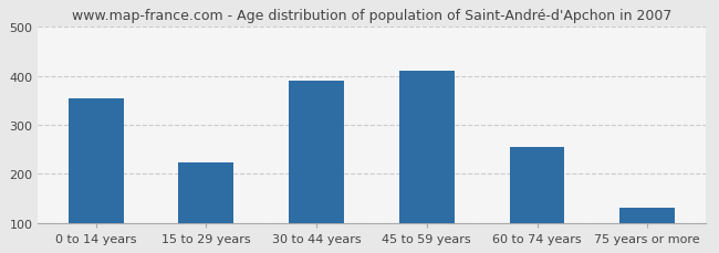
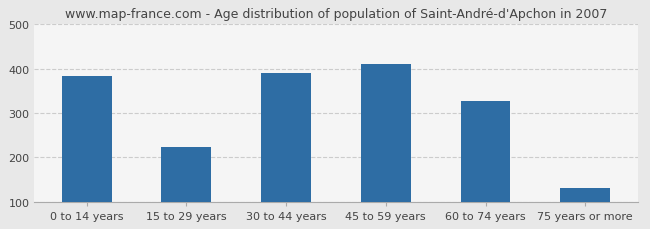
0 to 14 years: 355 -> 383
60 to 74 years: 255 -> 328
